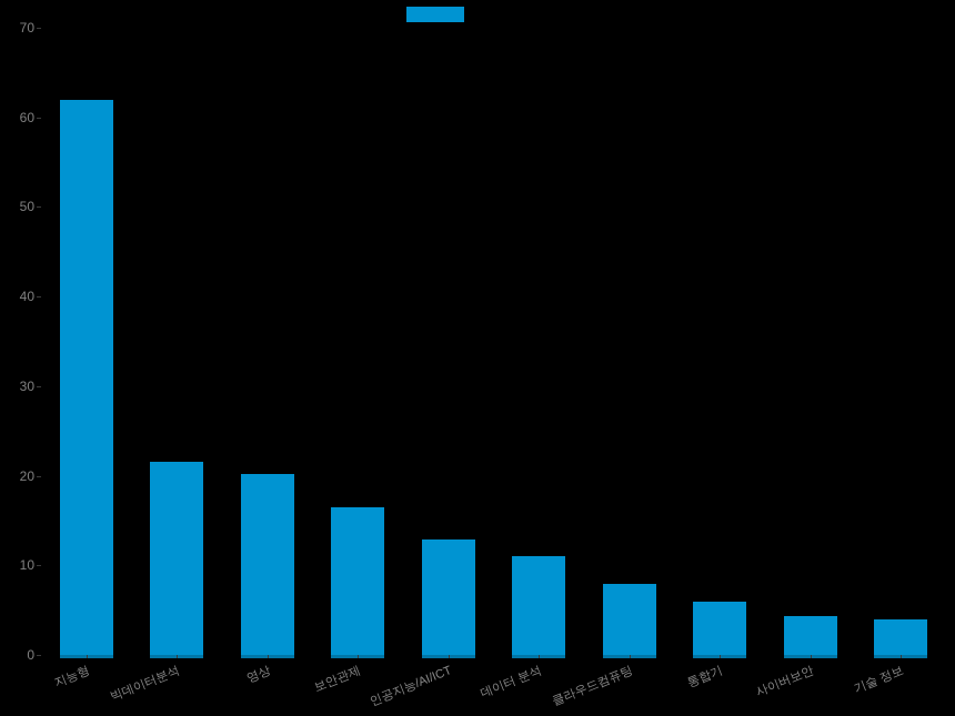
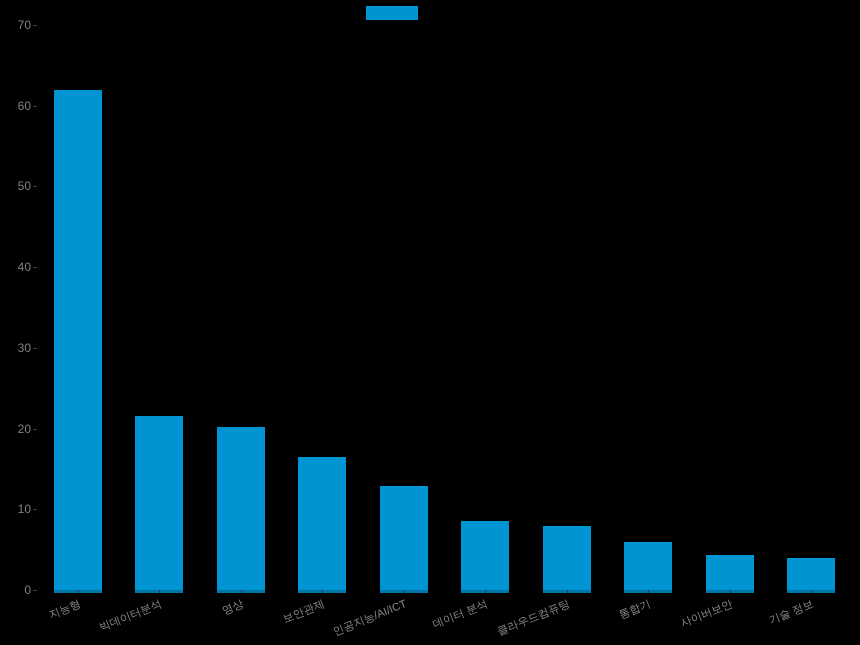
데이터 분석: 11 -> 9
